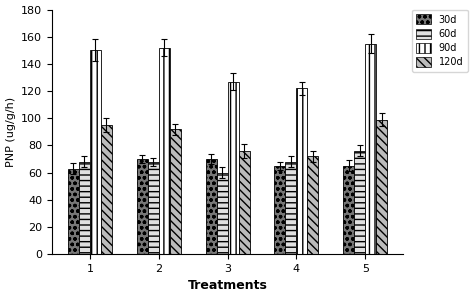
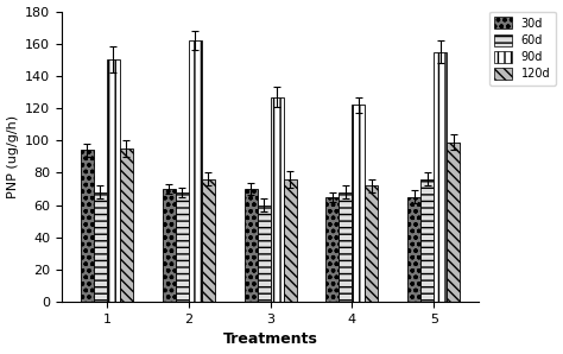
30d/1: 63 -> 94
90d/2: 152 -> 162
120d/2: 92 -> 76
